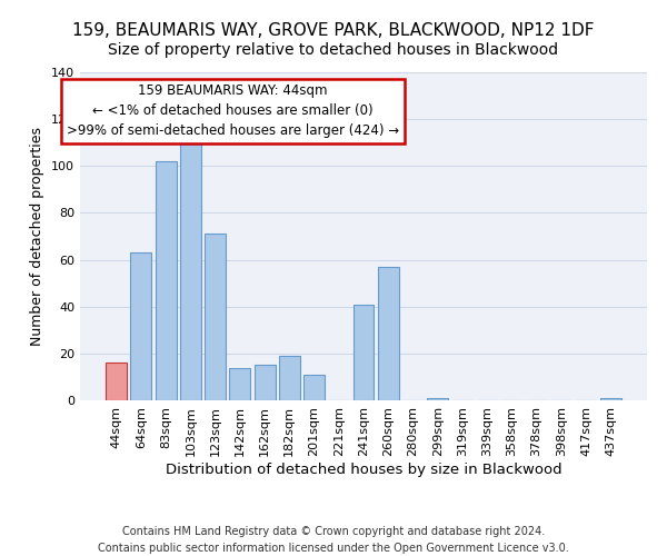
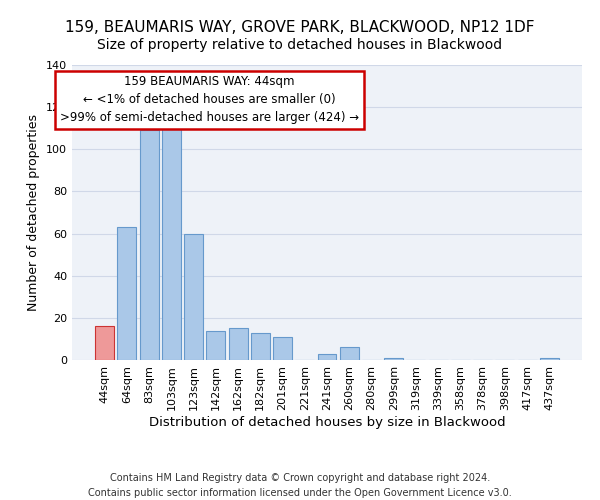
83sqm: 102 -> 109
123sqm: 71 -> 60
182sqm: 19 -> 13
241sqm: 41 -> 3
260sqm: 57 -> 6
